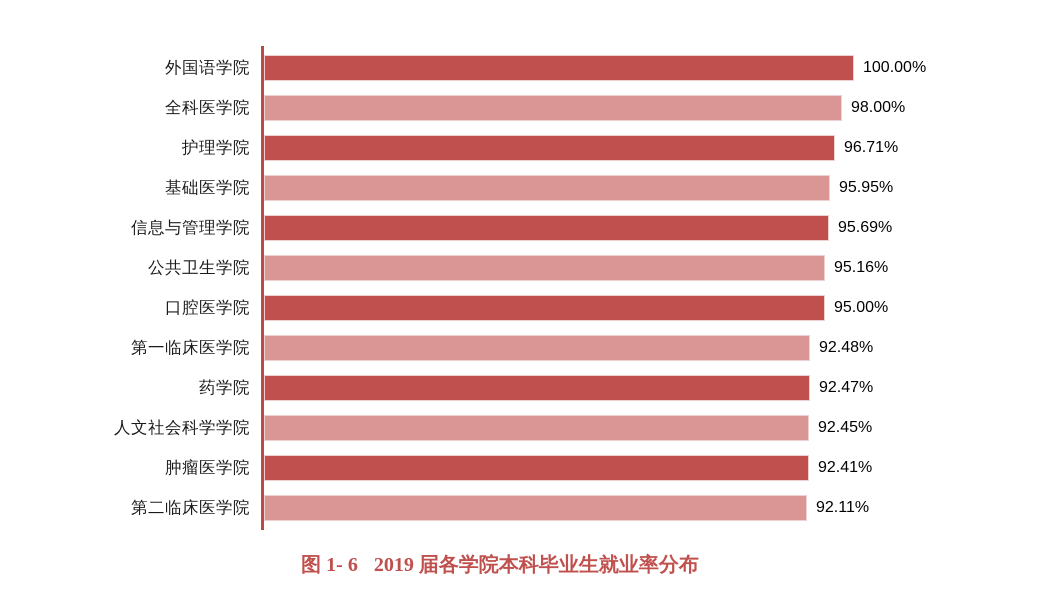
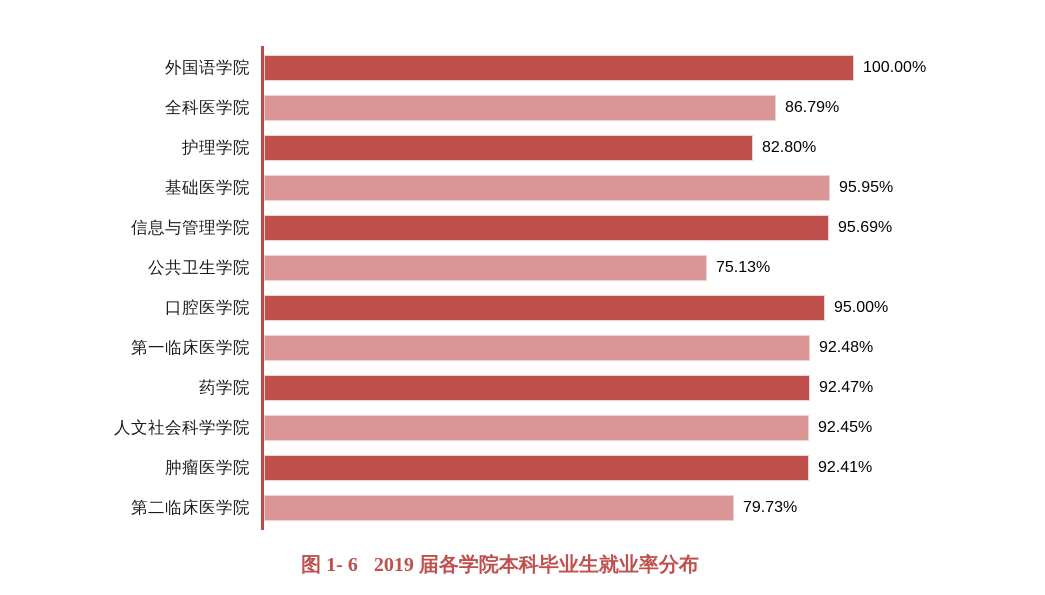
全科医学院: 98.00% -> 86.79%
护理学院: 96.71% -> 82.80%
公共卫生学院: 95.16% -> 75.13%
第二临床医学院: 92.11% -> 79.73%
